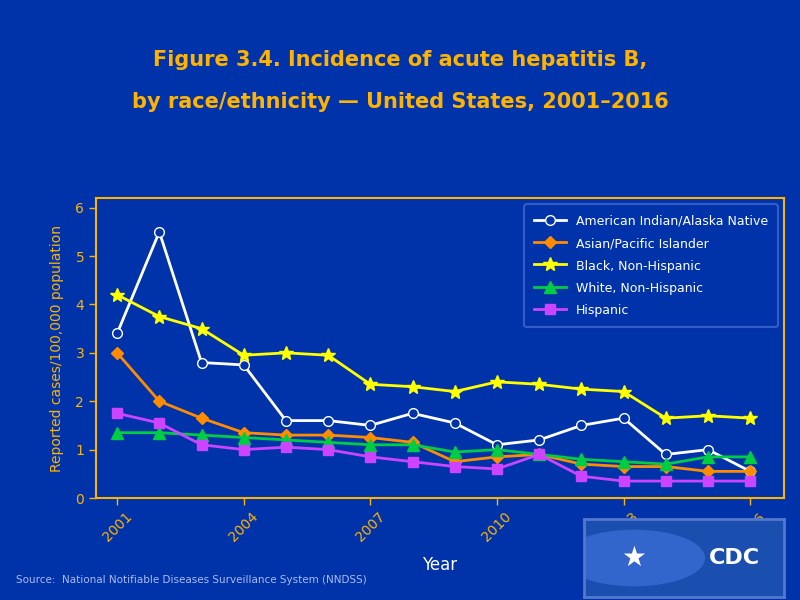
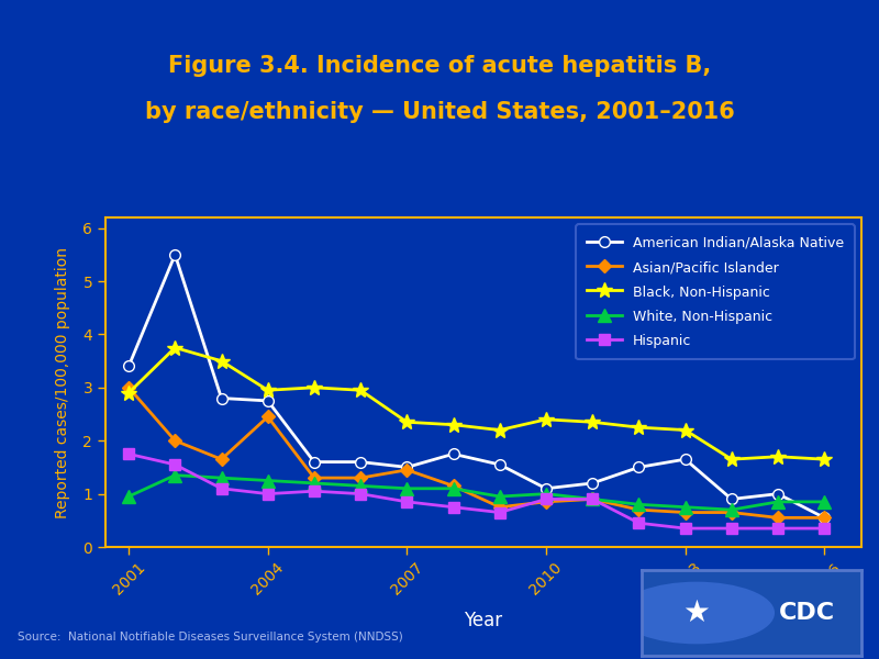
Black, Non-Hispanic/2001: 4.20 -> 2.90
White, Non-Hispanic/2001: 1.35 -> 0.95
Asian/Pacific Islander/2004: 1.35 -> 2.45
Asian/Pacific Islander/2007: 1.25 -> 1.45
Hispanic/2010: 0.60 -> 0.90
